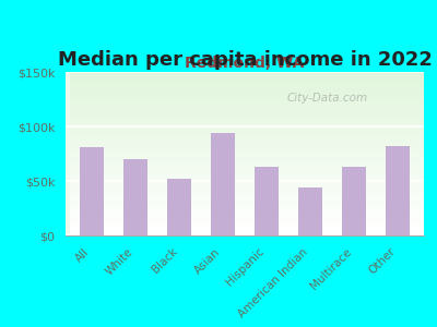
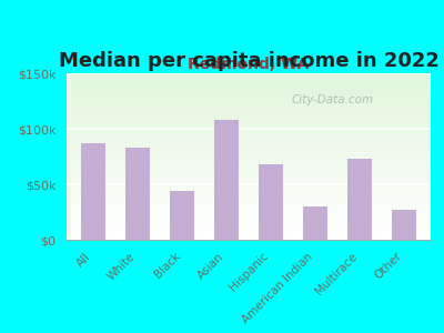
All: $81k -> $87k
White: $70k -> $83k
Black: $52k -> $44k
Asian: $94k -> $108k
Hispanic: $63k -> $68k
American Indian: $44k -> $30k
Multirace: $63k -> $73k
Other: $82k -> $27k
